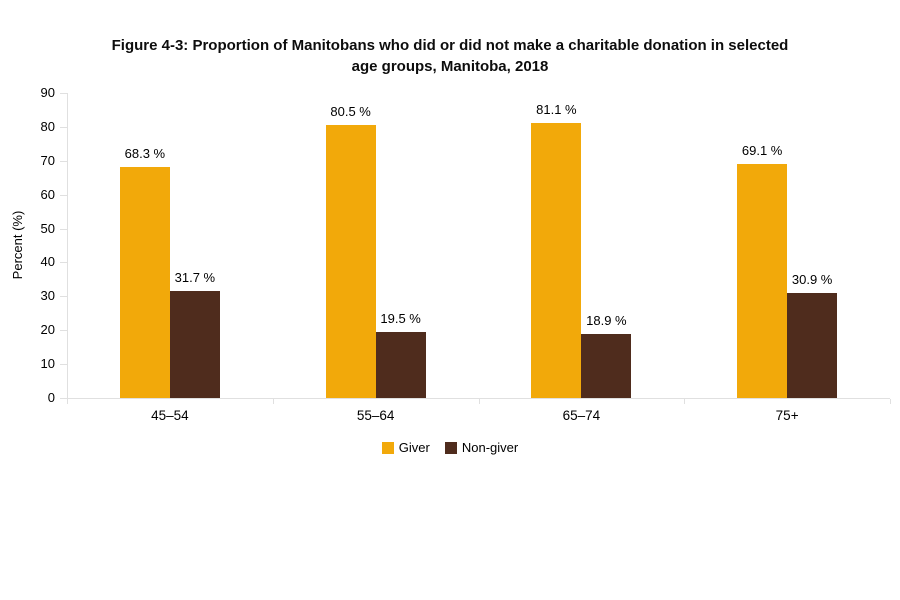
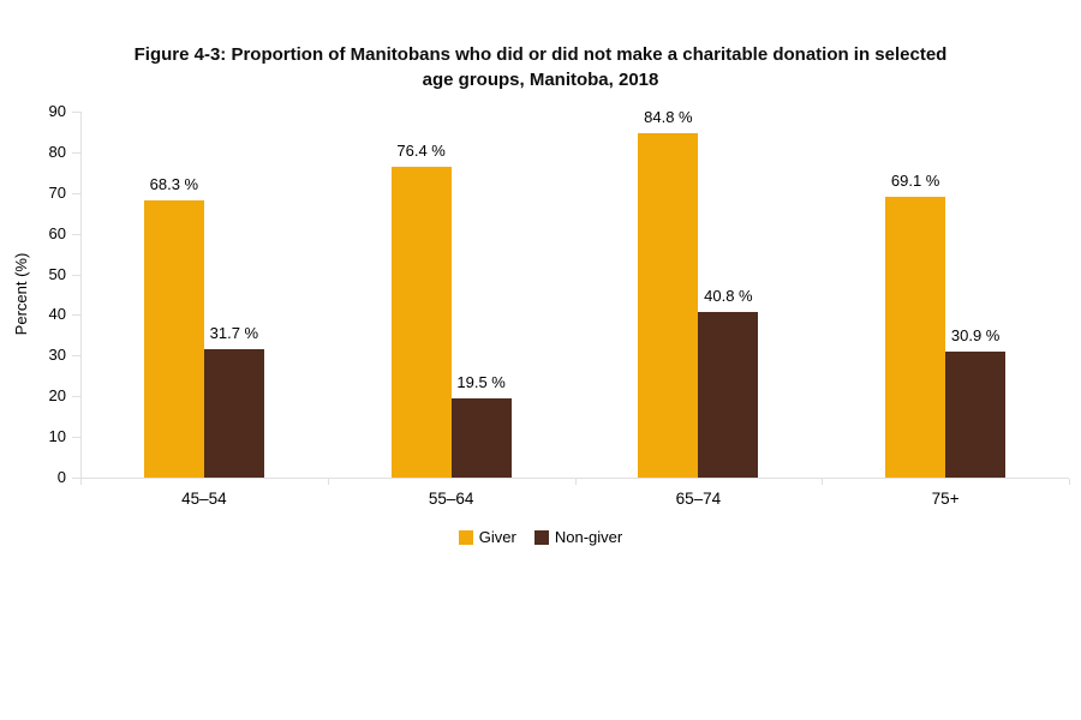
Giver/55–64: 80.5 -> 76.4
Giver/65–74: 81.1 -> 84.8
Non-giver/65–74: 18.9 -> 40.8
